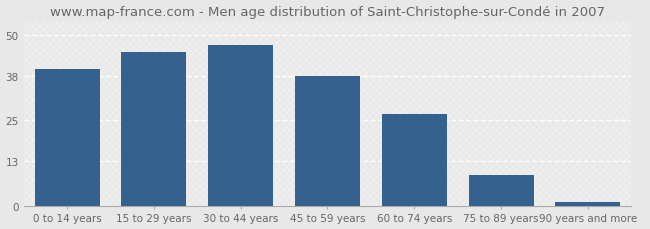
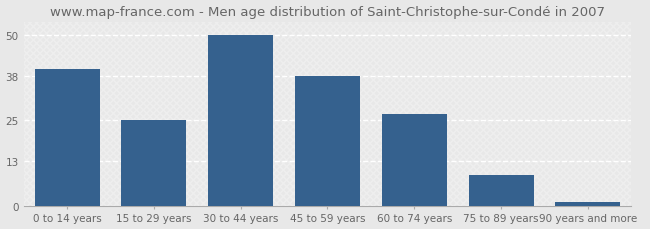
15 to 29 years: 45 -> 25
30 to 44 years: 47 -> 50
